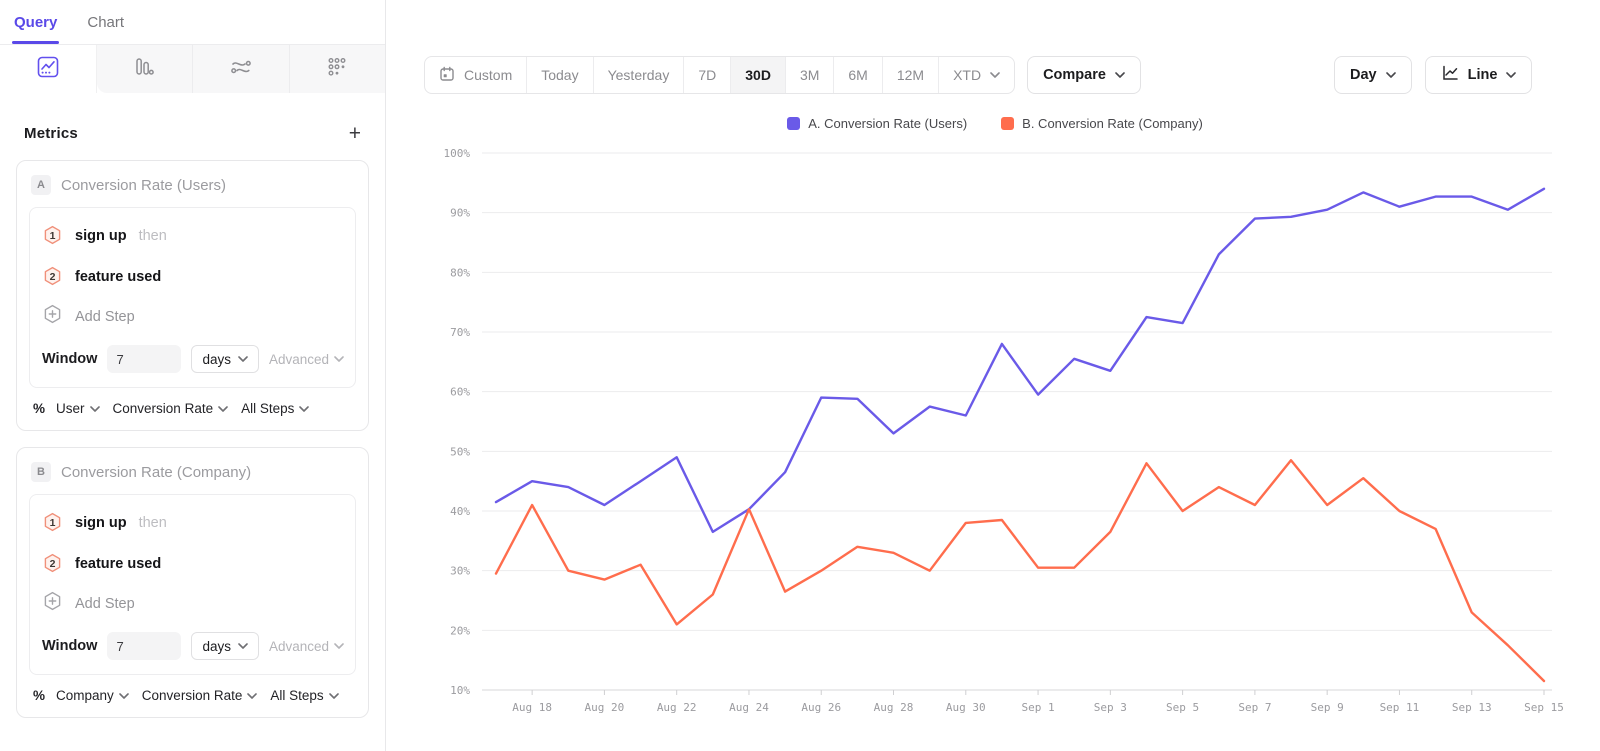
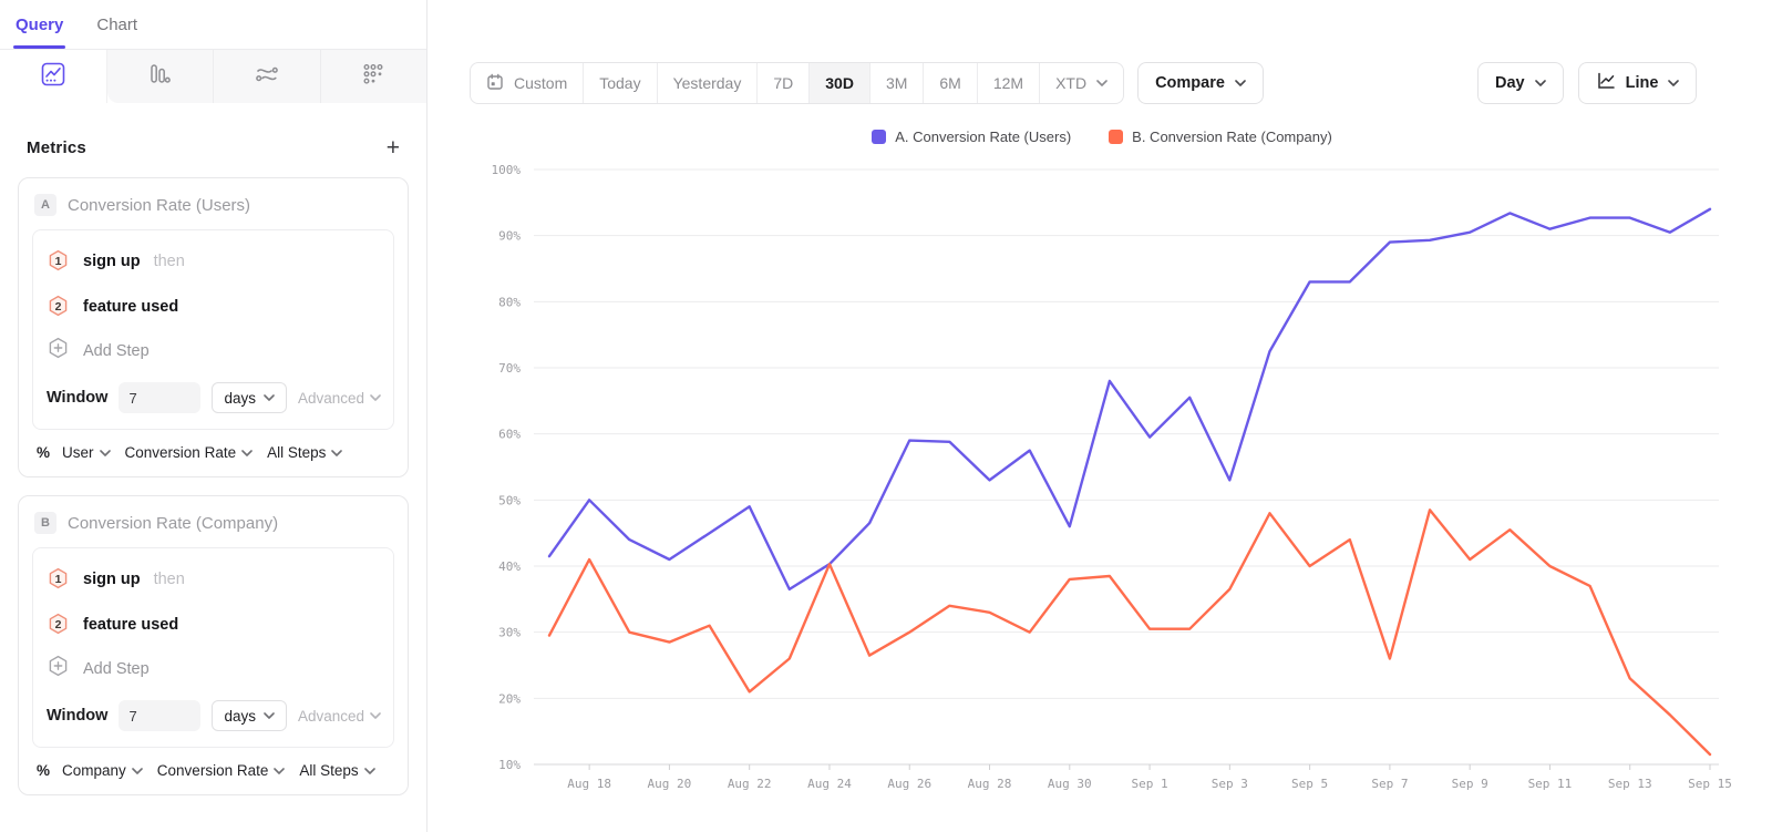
A. Conversion Rate (Users)/Aug 18: 45% -> 50%
A. Conversion Rate (Users)/Aug 30: 56% -> 46%
A. Conversion Rate (Users)/Sep 3: 64% -> 53%
A. Conversion Rate (Users)/Sep 5: 72% -> 83%
B. Conversion Rate (Company)/Sep 7: 41% -> 26%
